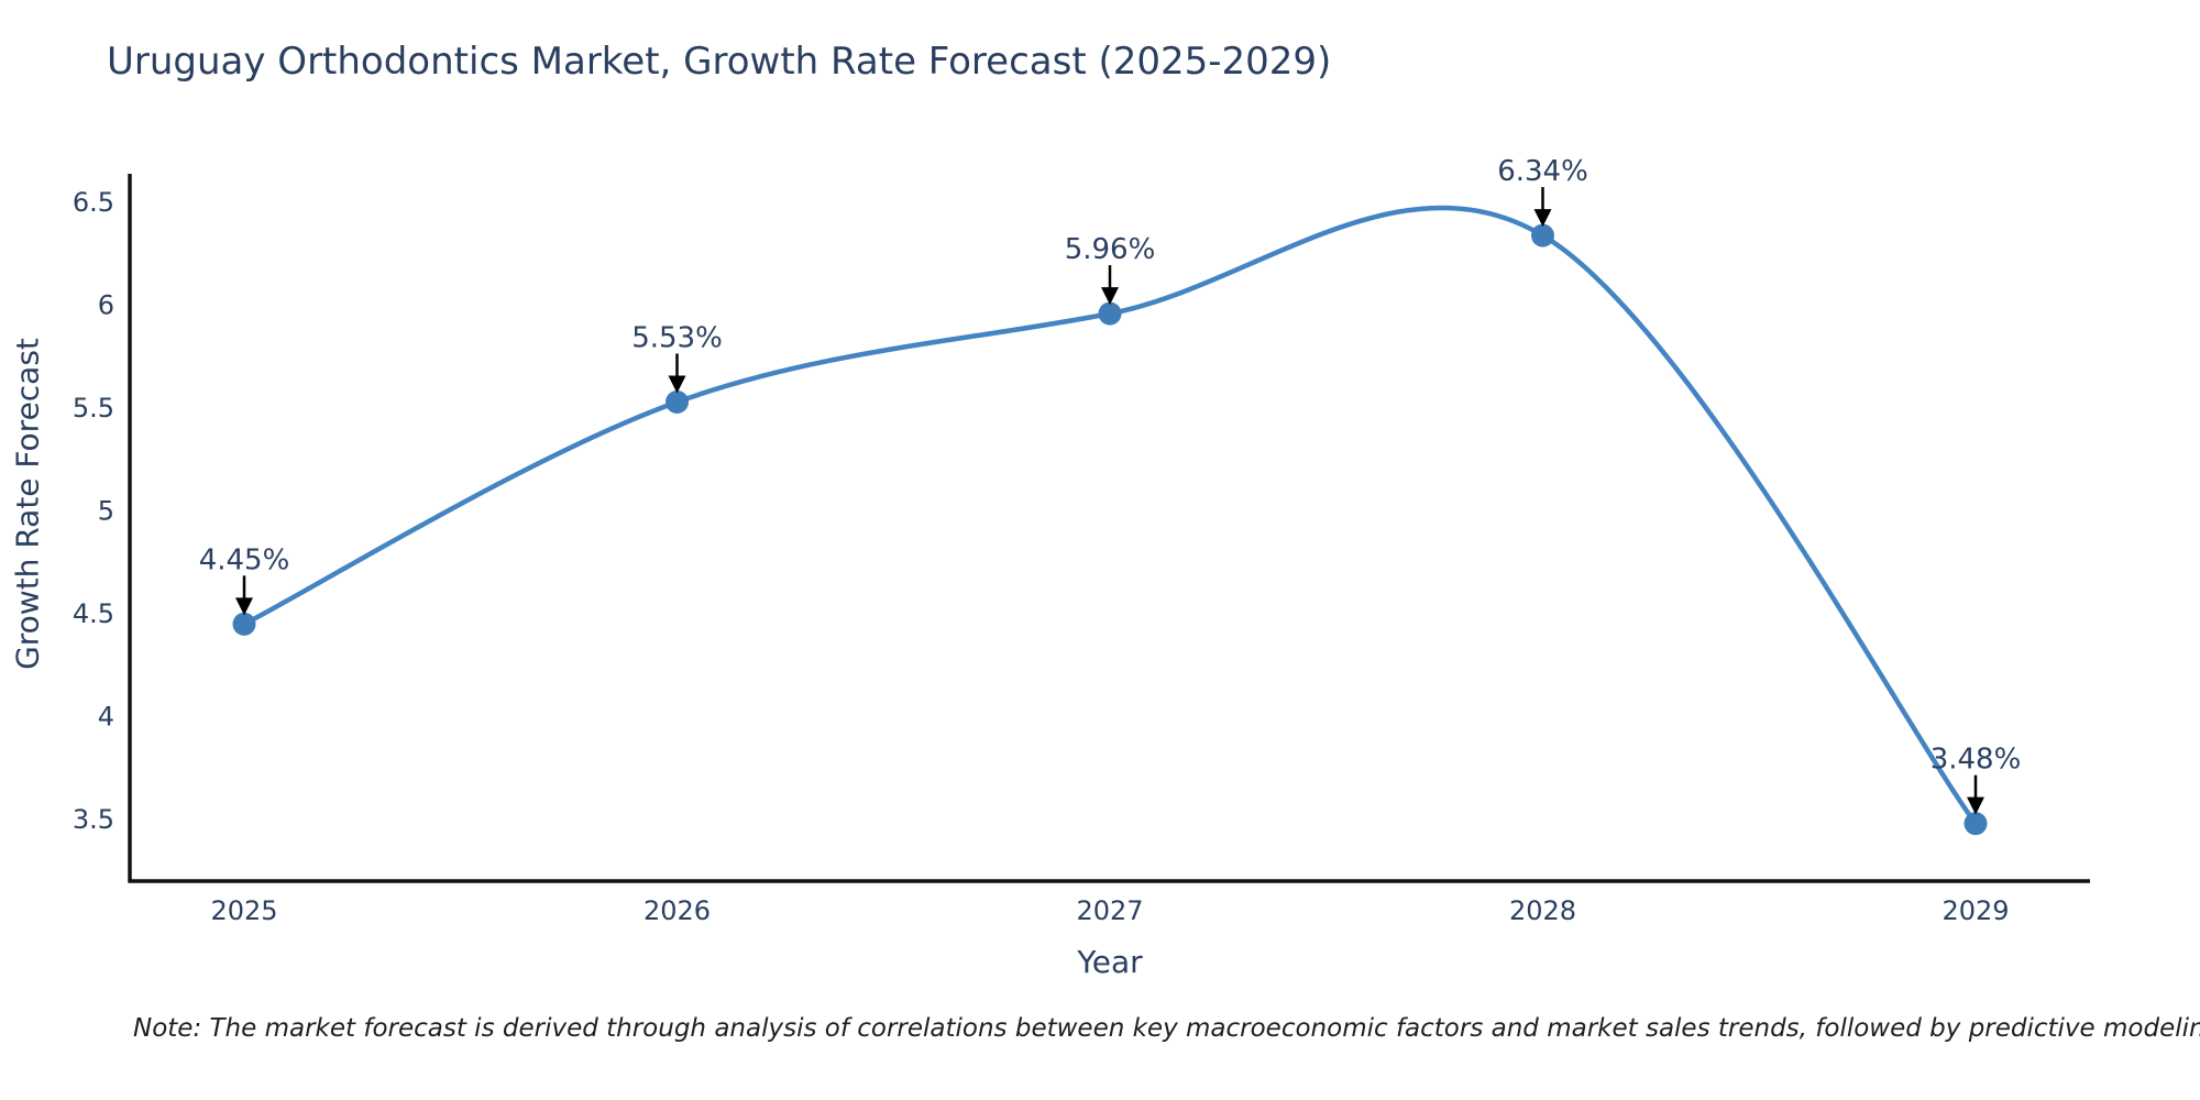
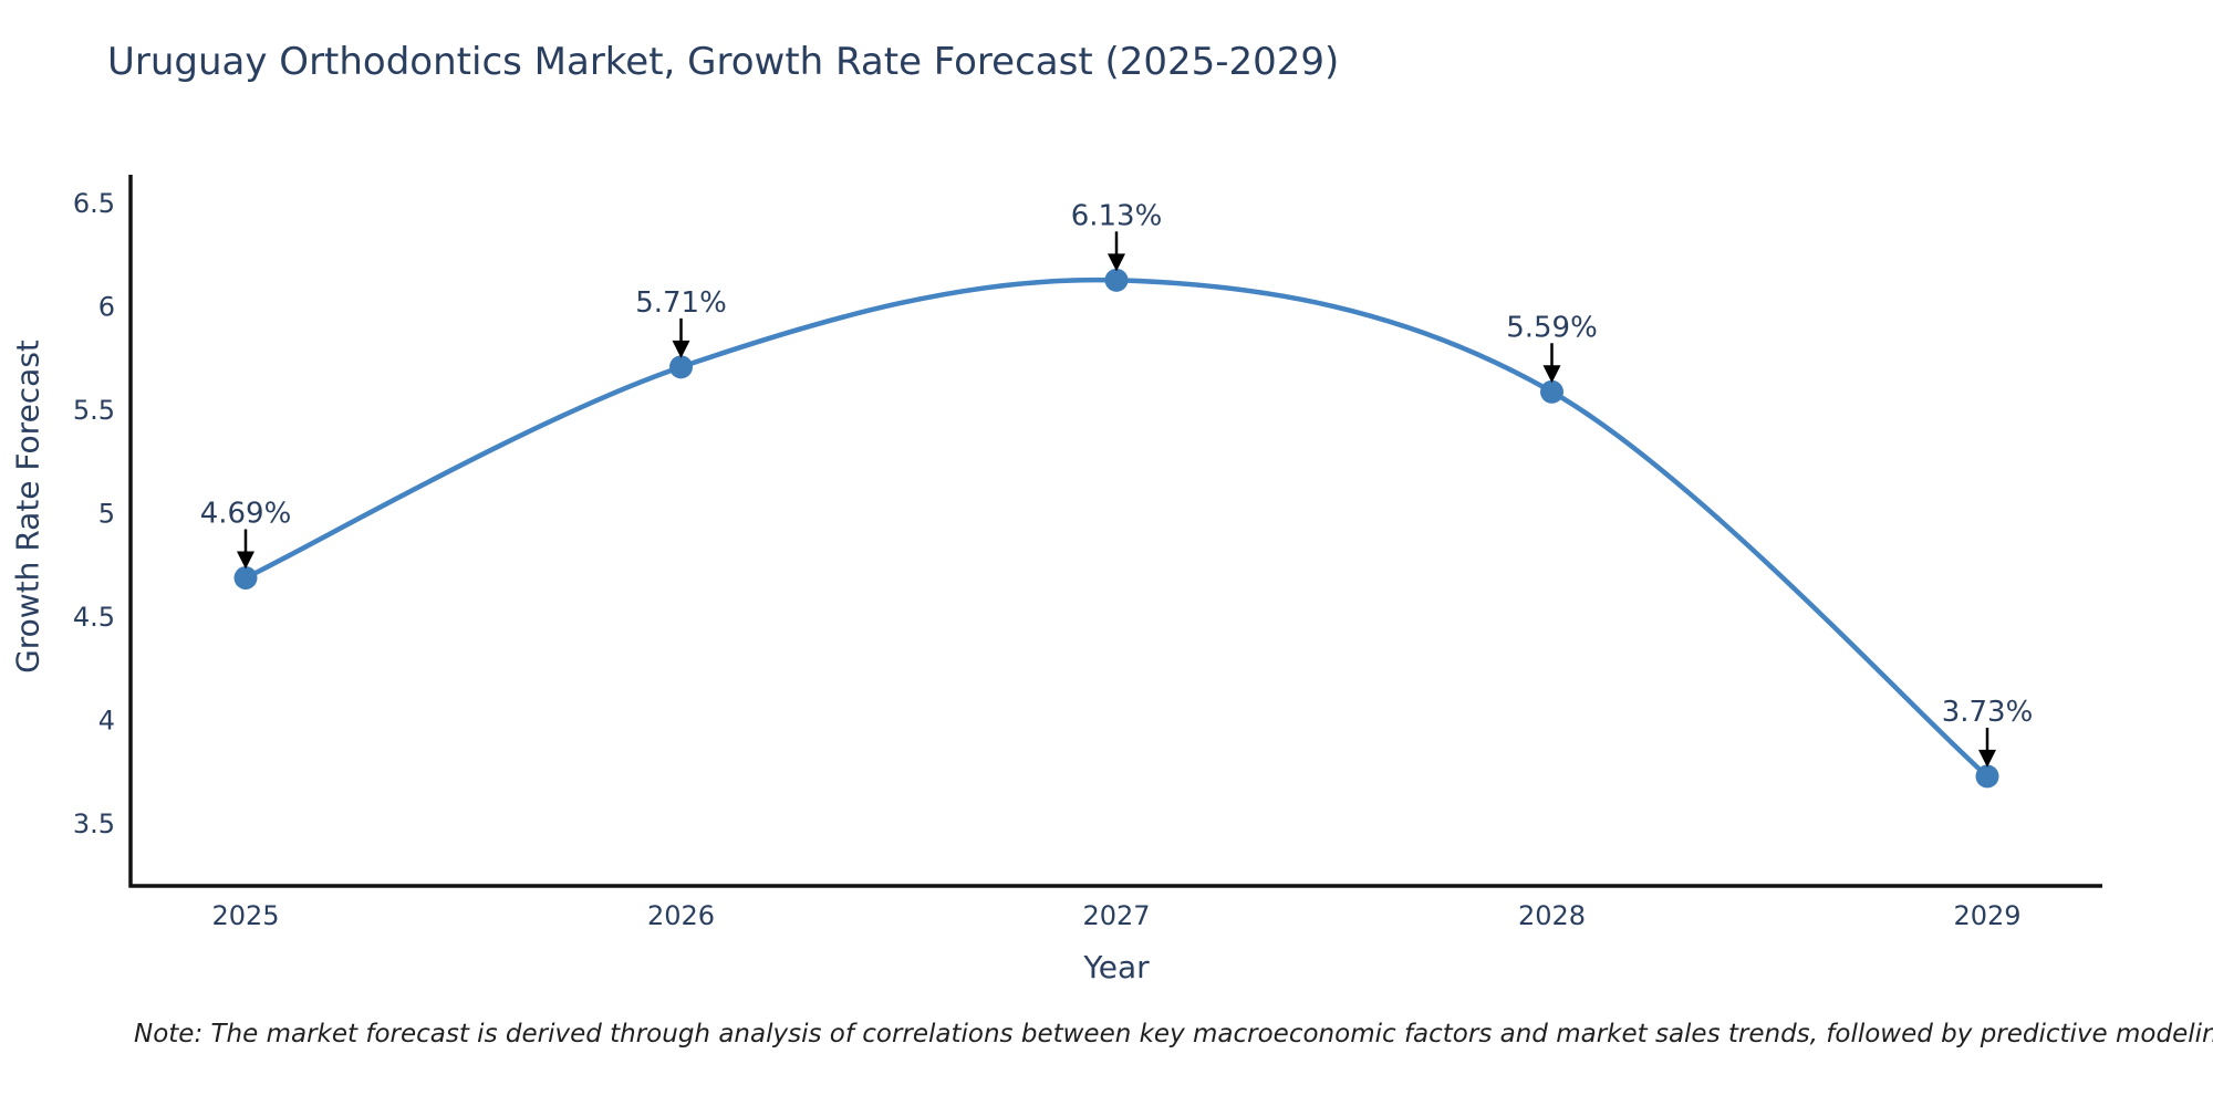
2025: 4.45% -> 4.69%
2026: 5.53% -> 5.71%
2027: 5.96% -> 6.13%
2028: 6.34% -> 5.59%
2029: 3.48% -> 3.73%
